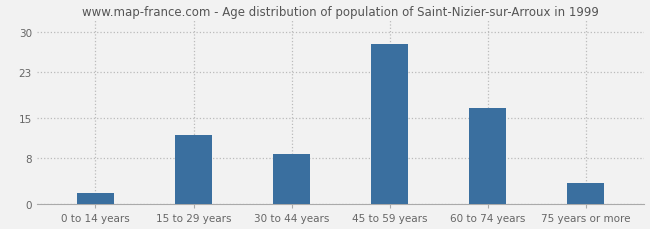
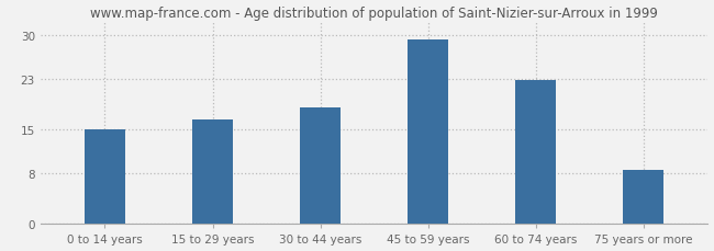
0 to 14 years: 2.0 -> 15.0
15 to 29 years: 12.0 -> 16.5
30 to 44 years: 8.8 -> 18.5
45 to 59 years: 27.8 -> 29.3
60 to 74 years: 16.8 -> 22.8
75 years or more: 3.8 -> 8.5
